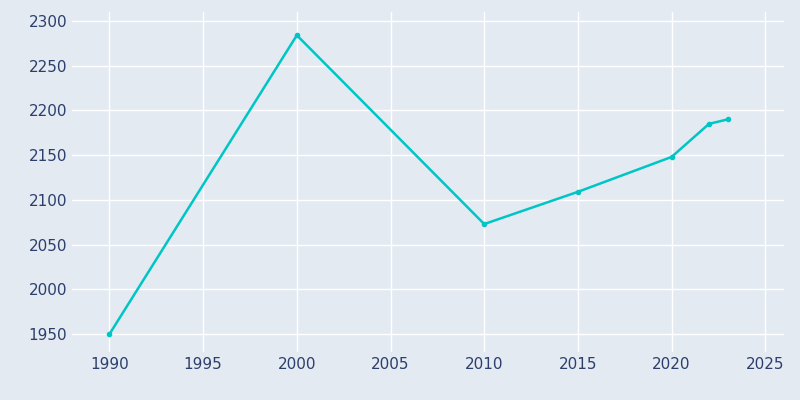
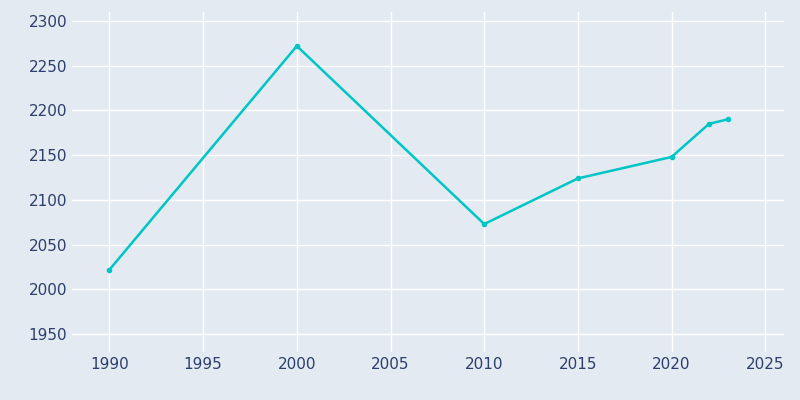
1990: 1950 -> 2022
2000: 2284 -> 2272
2015: 2109 -> 2124
